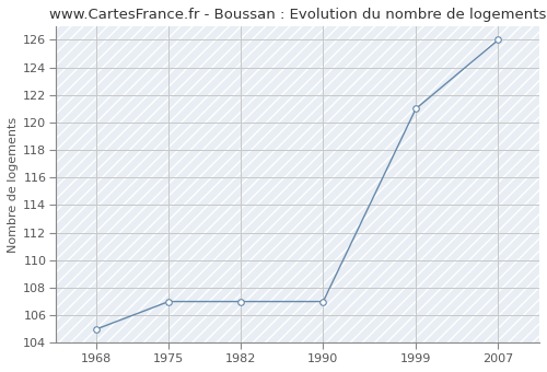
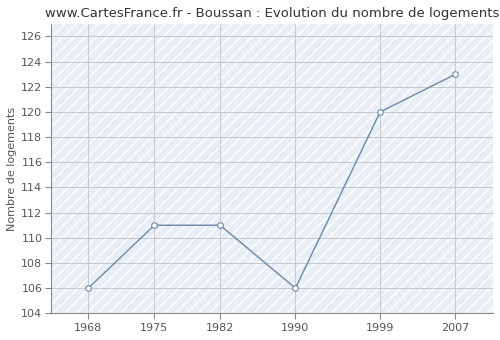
1968: 105 -> 106
1975: 107 -> 111
1982: 107 -> 111
1990: 107 -> 106
1999: 121 -> 120
2007: 126 -> 123
